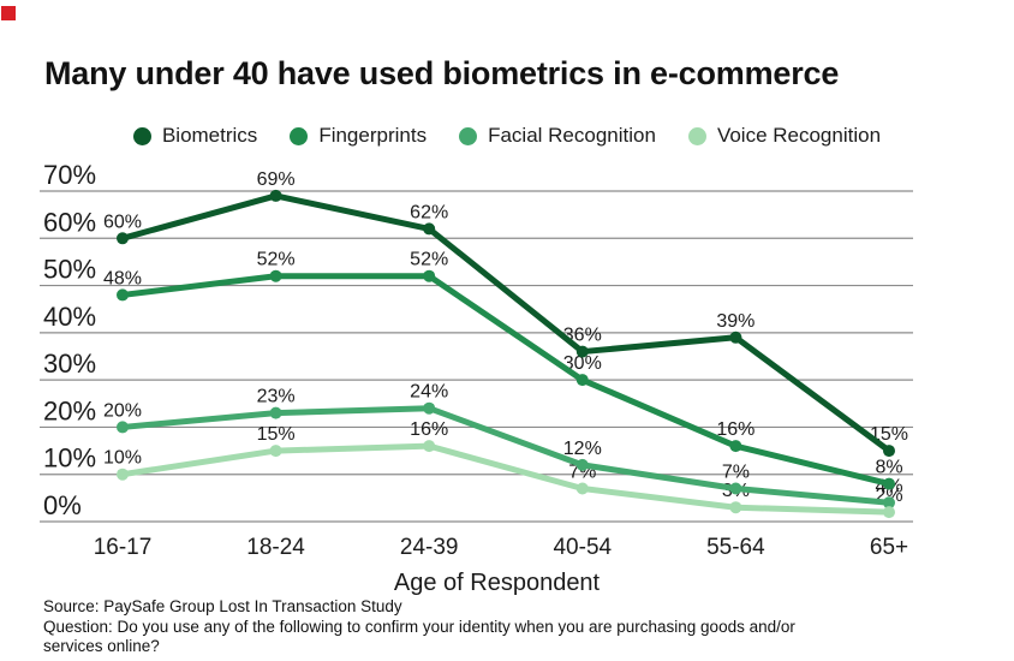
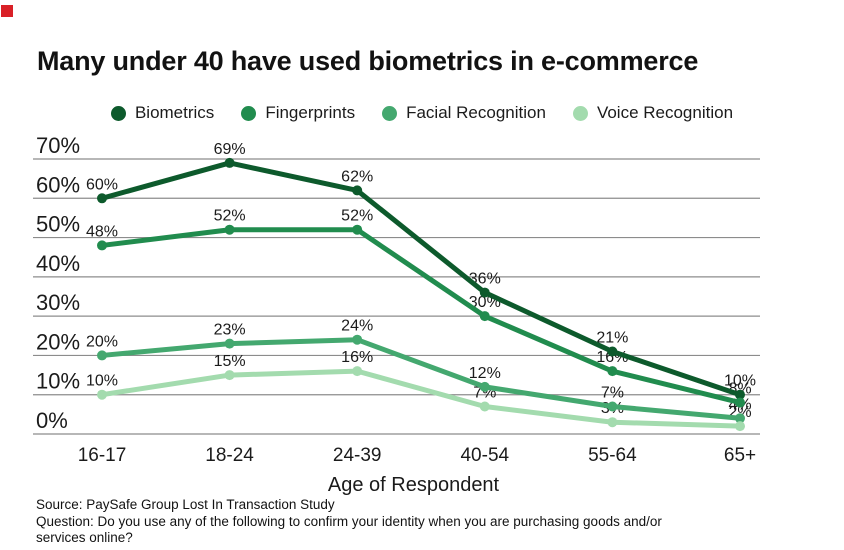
Biometrics/55-64: 39% -> 21%
Biometrics/65+: 15% -> 10%
